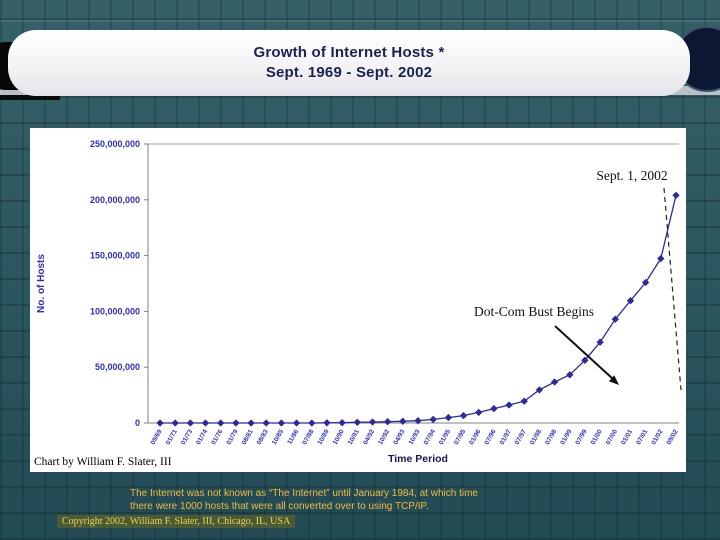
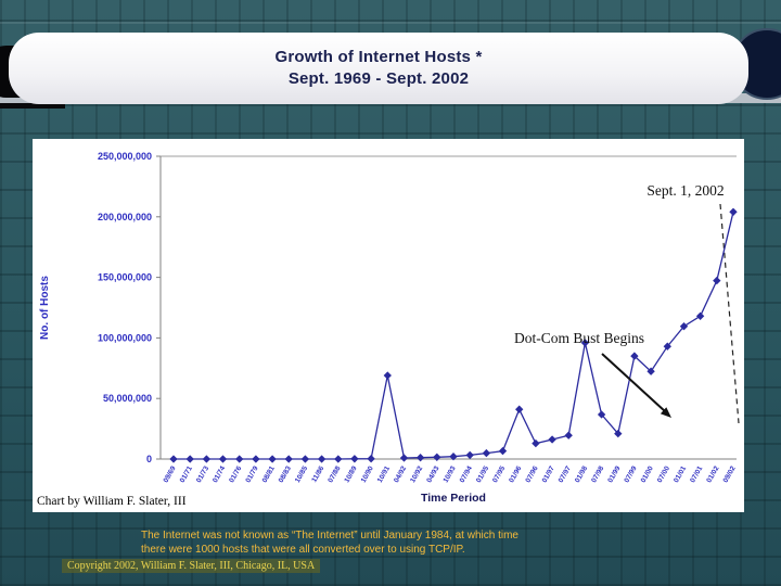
10/91: 1000000 -> 69000000
01/96: 9000000 -> 41000000
01/98: 30000000 -> 96000000
01/99: 43000000 -> 21000000
07/99: 56000000 -> 85000000
07/01: 126000000 -> 118000000
